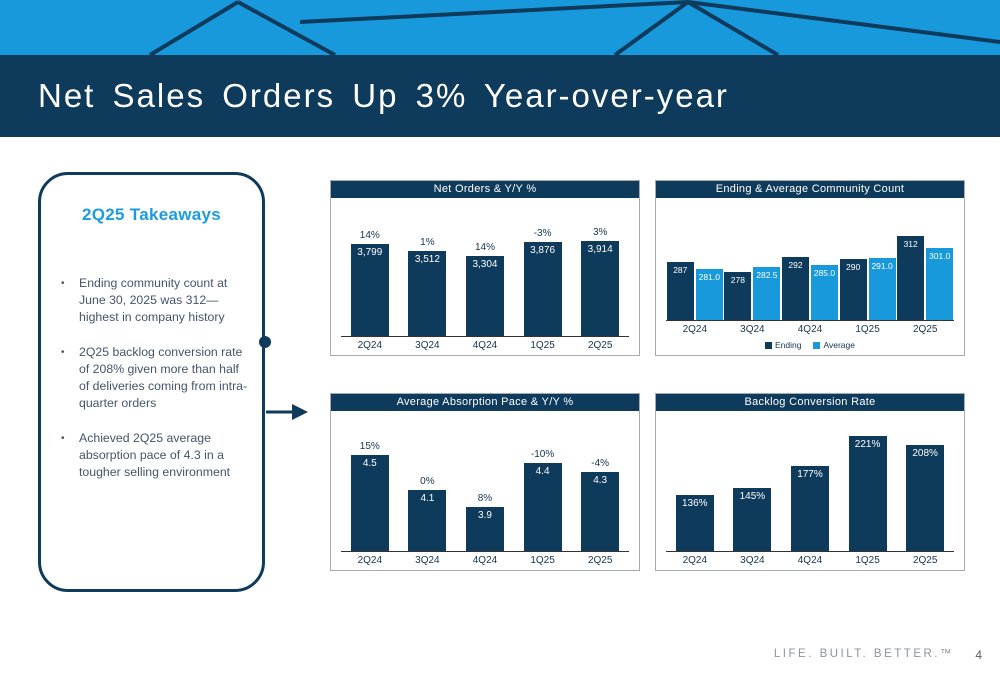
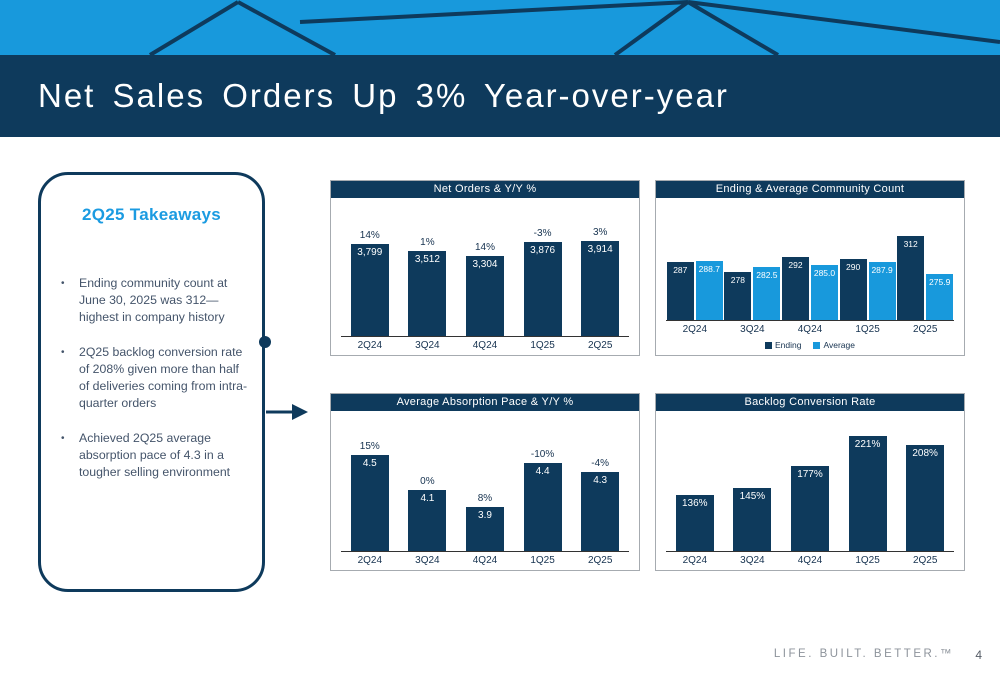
Ending & Average Community Count/Average/2Q24: 281.0 -> 288.7
Ending & Average Community Count/Average/1Q25: 291.0 -> 287.9
Ending & Average Community Count/Average/2Q25: 301.0 -> 275.9
